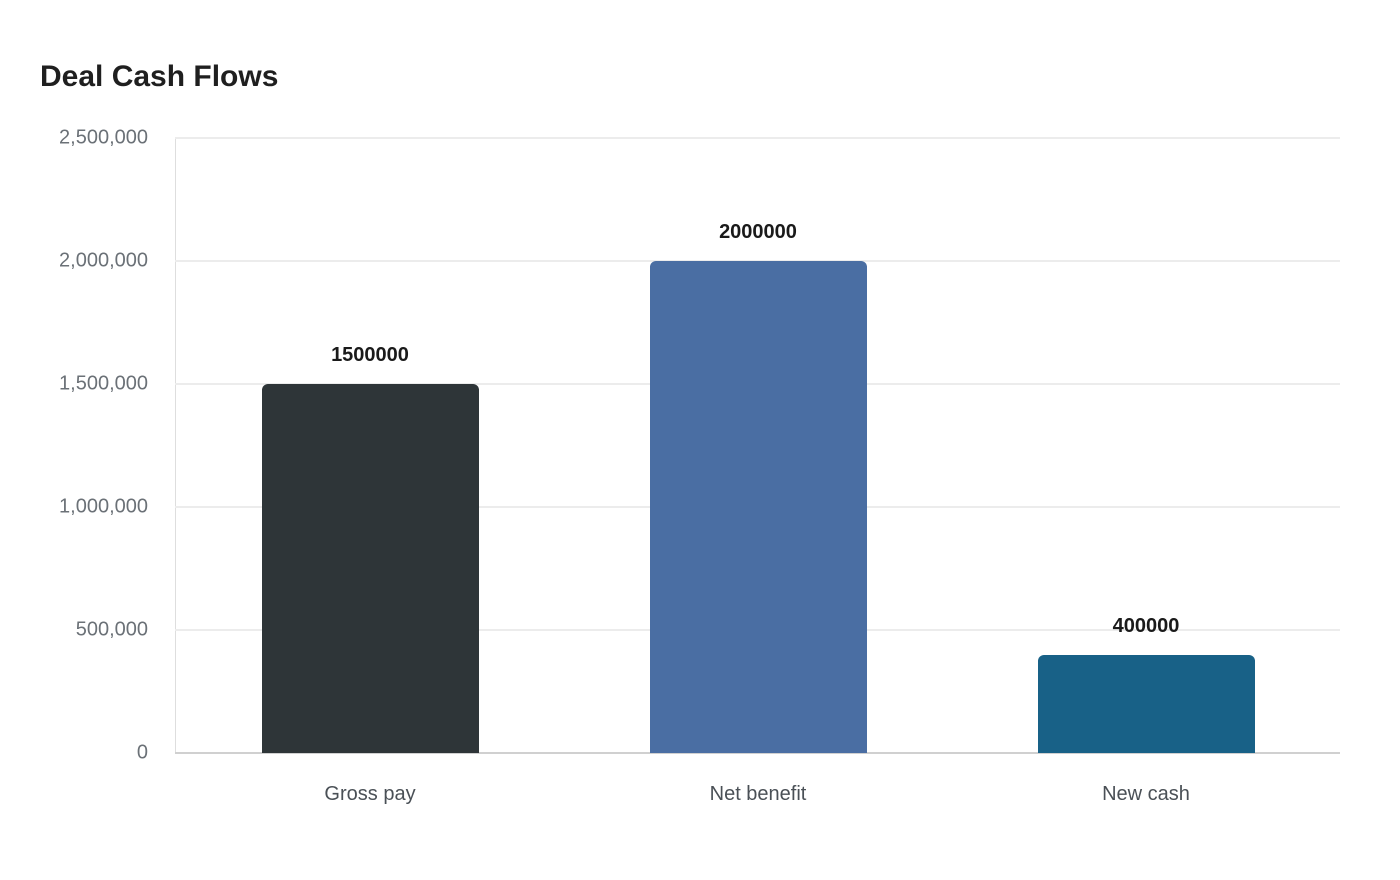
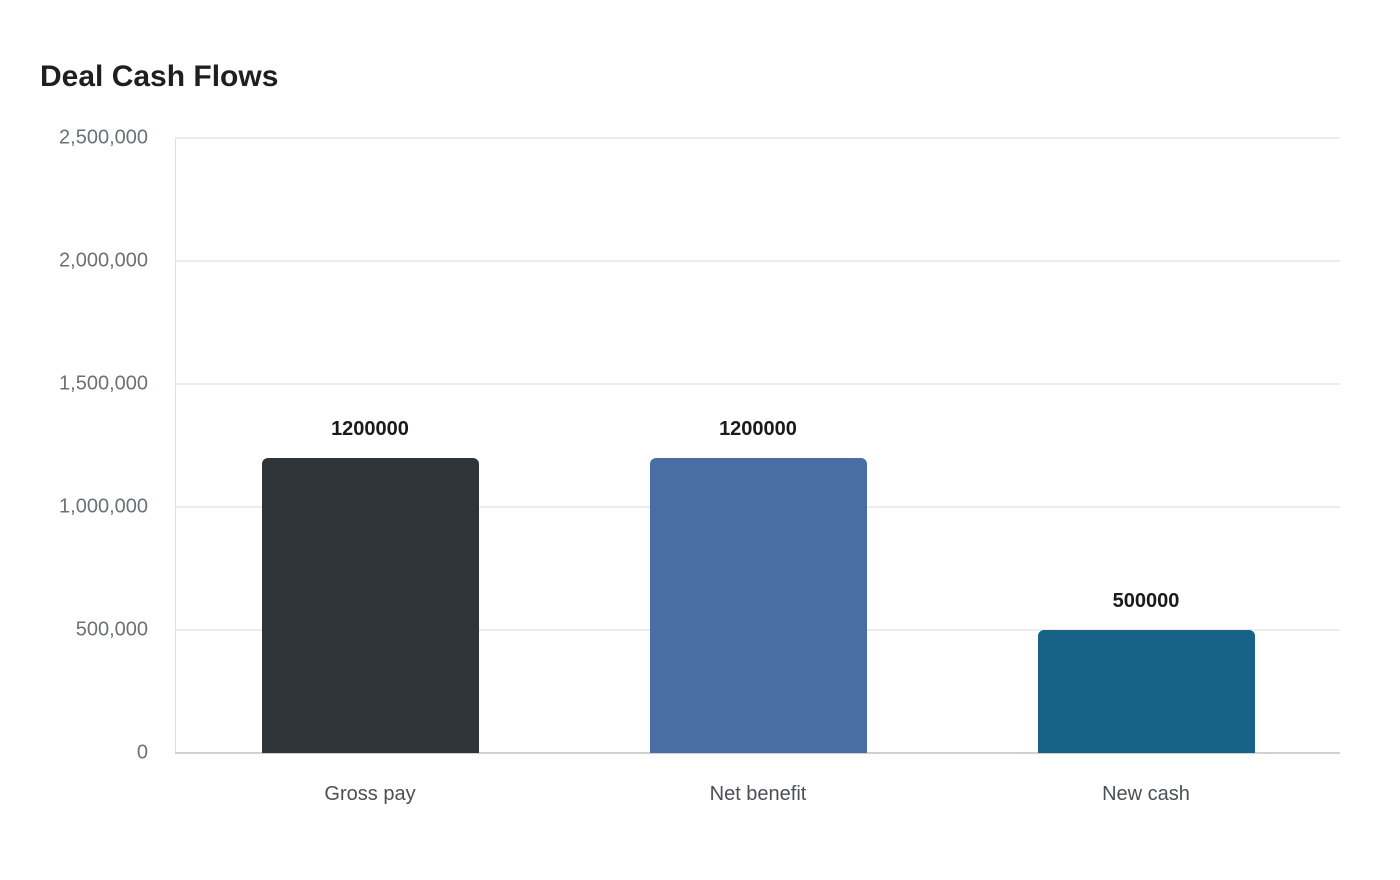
Gross pay: 1500000 -> 1200000
Net benefit: 2000000 -> 1200000
New cash: 400000 -> 500000
